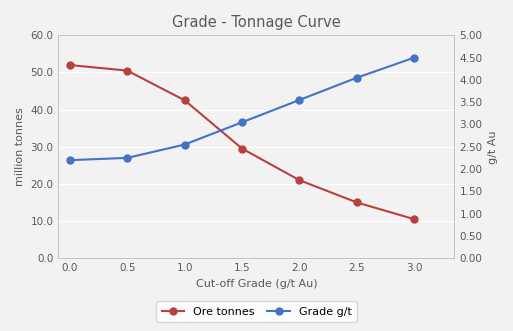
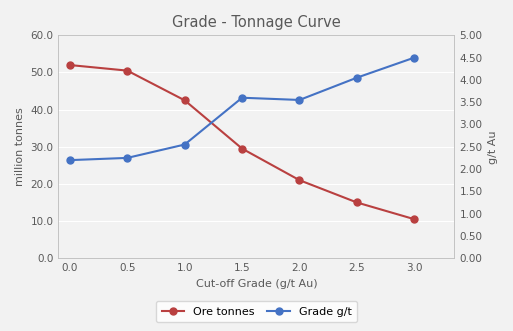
Grade g/t/1.5: 3.05 -> 3.60
